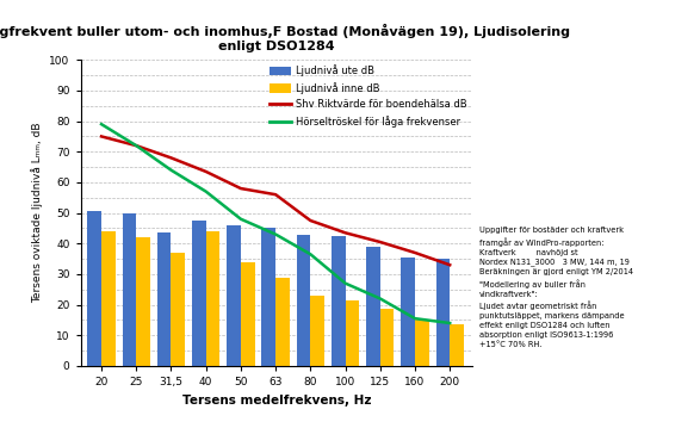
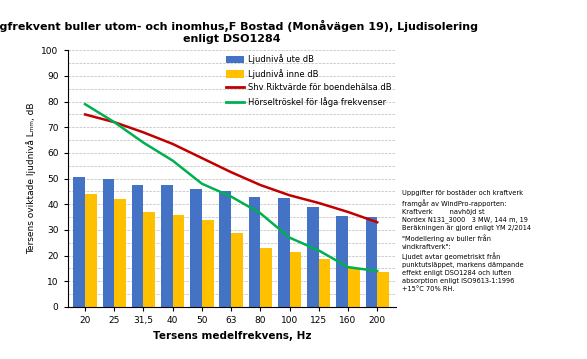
Ljudnivå ute dB/31,5: 43.5 -> 47.5
Ljudnivå inne dB/40: 44.0 -> 36.0
Shv Riktvärde för boendehälsa dB/63: 56.0 -> 52.5
